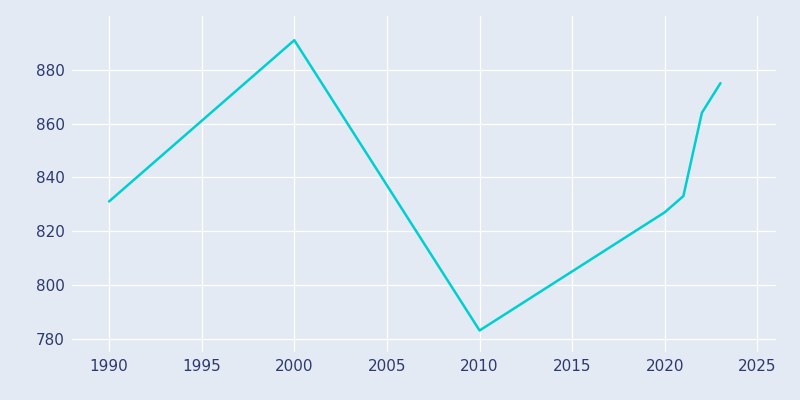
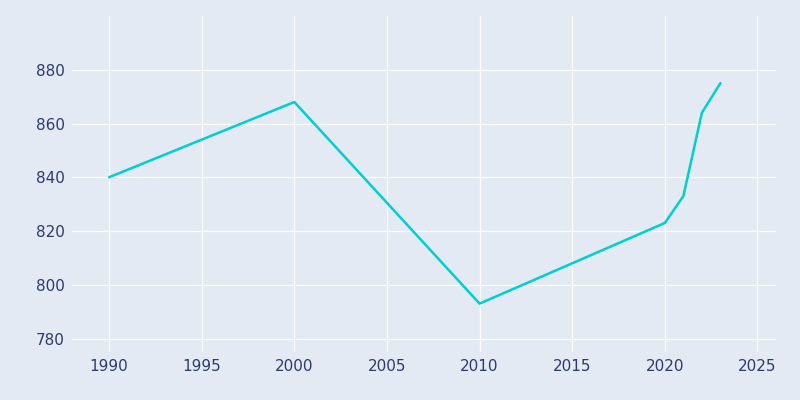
1990: 831 -> 840
2000: 891 -> 868
2010: 783 -> 793
2020: 827 -> 823
